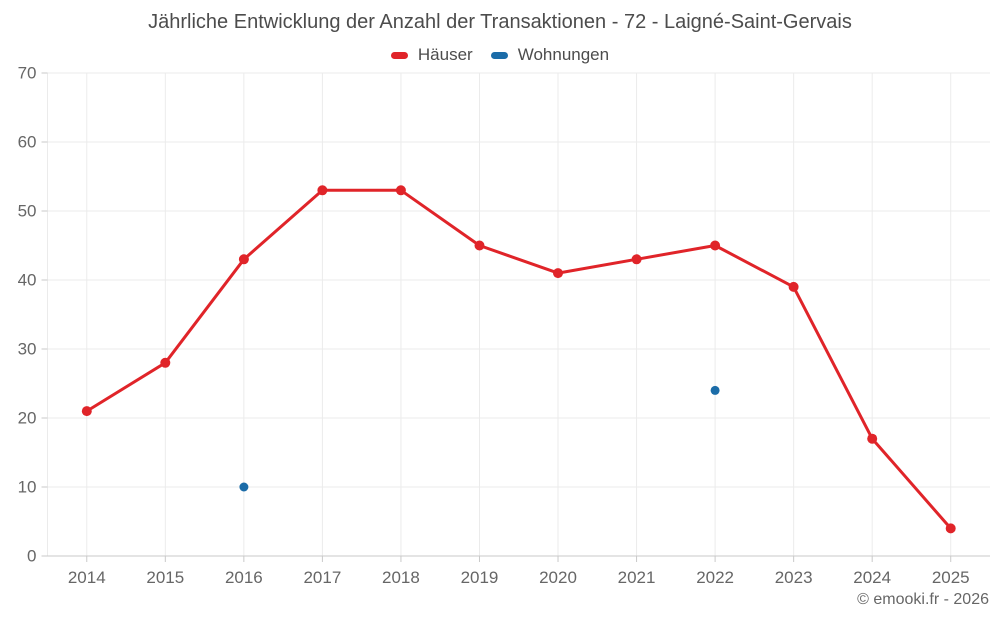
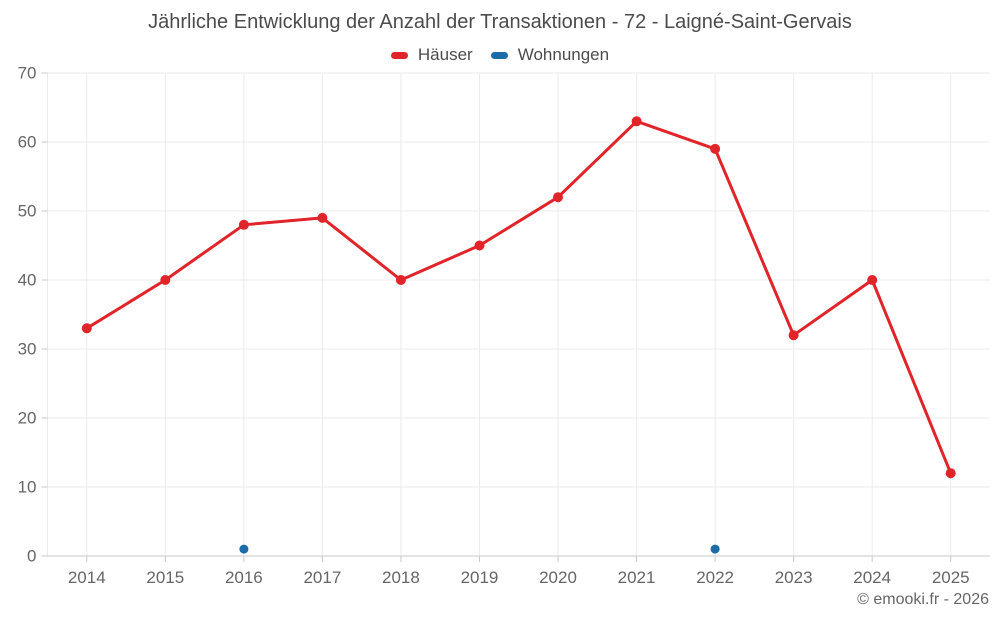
Häuser/2014: 21 -> 33
Häuser/2015: 28 -> 40
Häuser/2016: 43 -> 48
Wohnungen/2016: 10 -> 1
Häuser/2017: 53 -> 49
Häuser/2018: 53 -> 40
Häuser/2020: 41 -> 52
Häuser/2021: 43 -> 63
Häuser/2022: 45 -> 59
Wohnungen/2022: 24 -> 1
Häuser/2023: 39 -> 32
Häuser/2024: 17 -> 40
Häuser/2025: 4 -> 12
